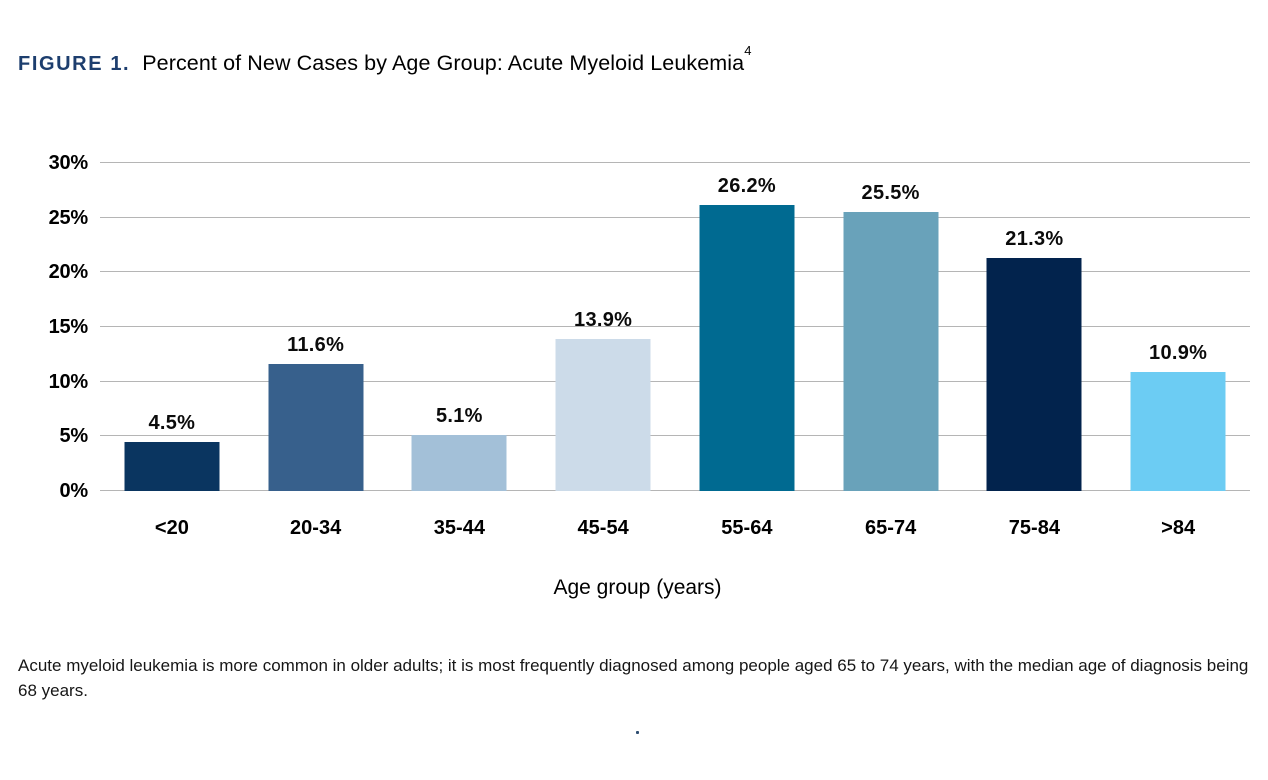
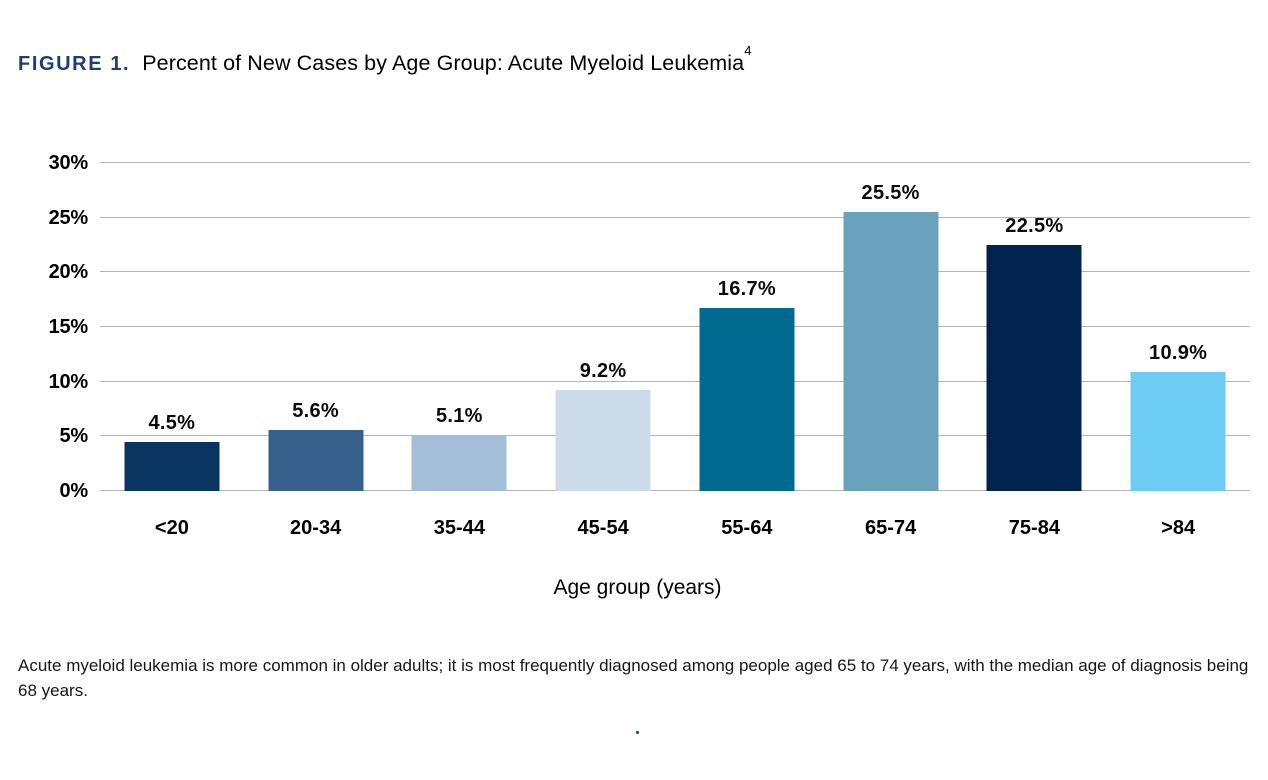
20-34: 11.6% -> 5.6%
45-54: 13.9% -> 9.2%
55-64: 26.2% -> 16.7%
75-84: 21.3% -> 22.5%
